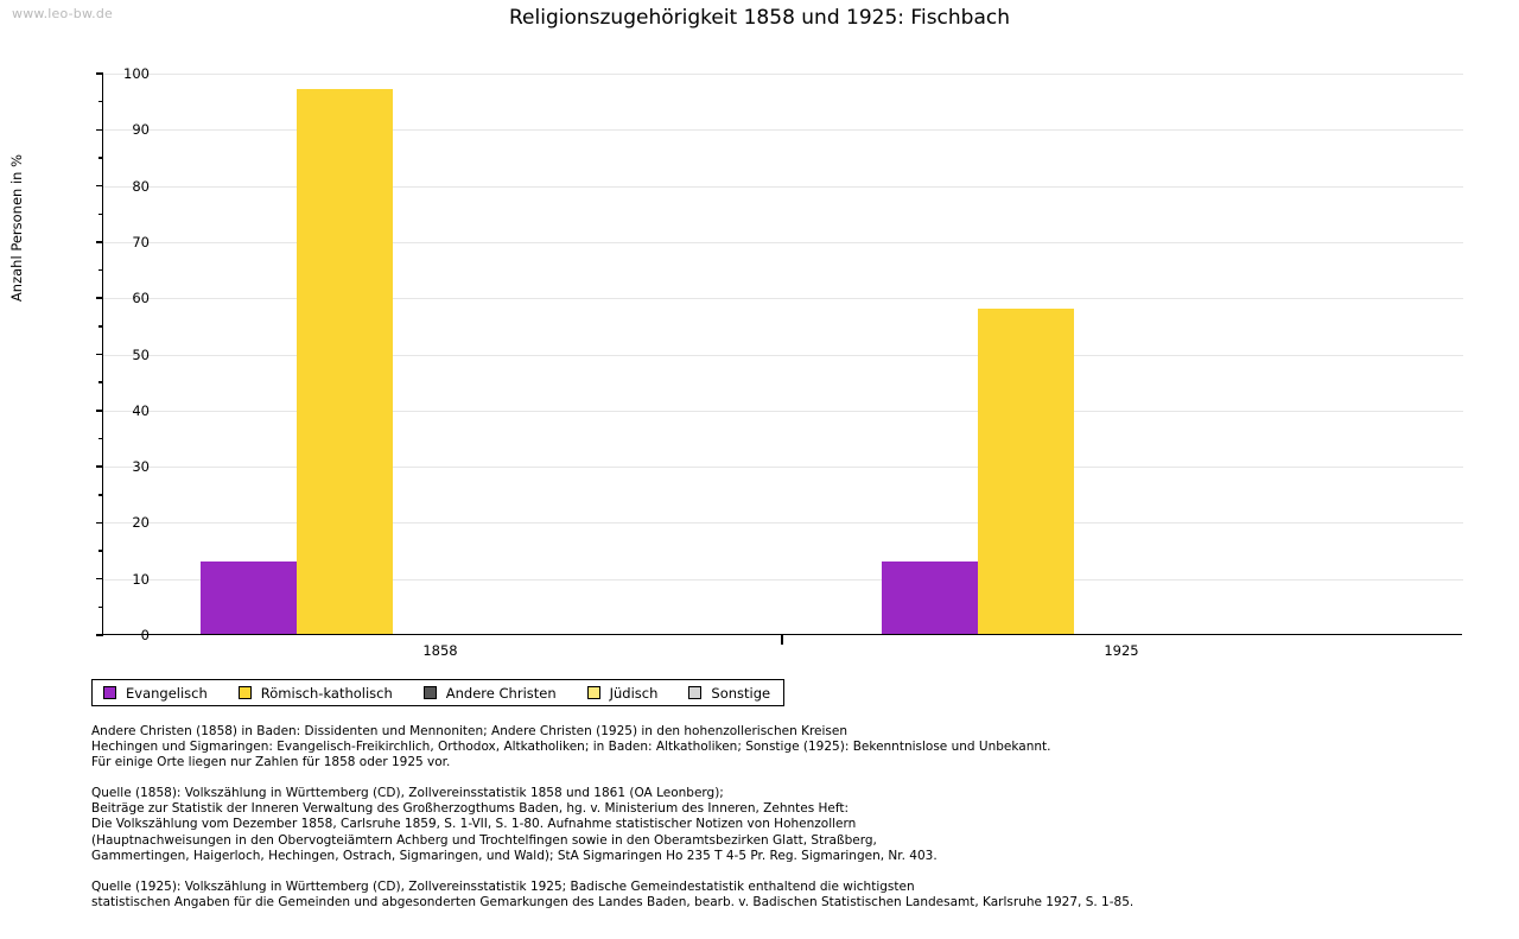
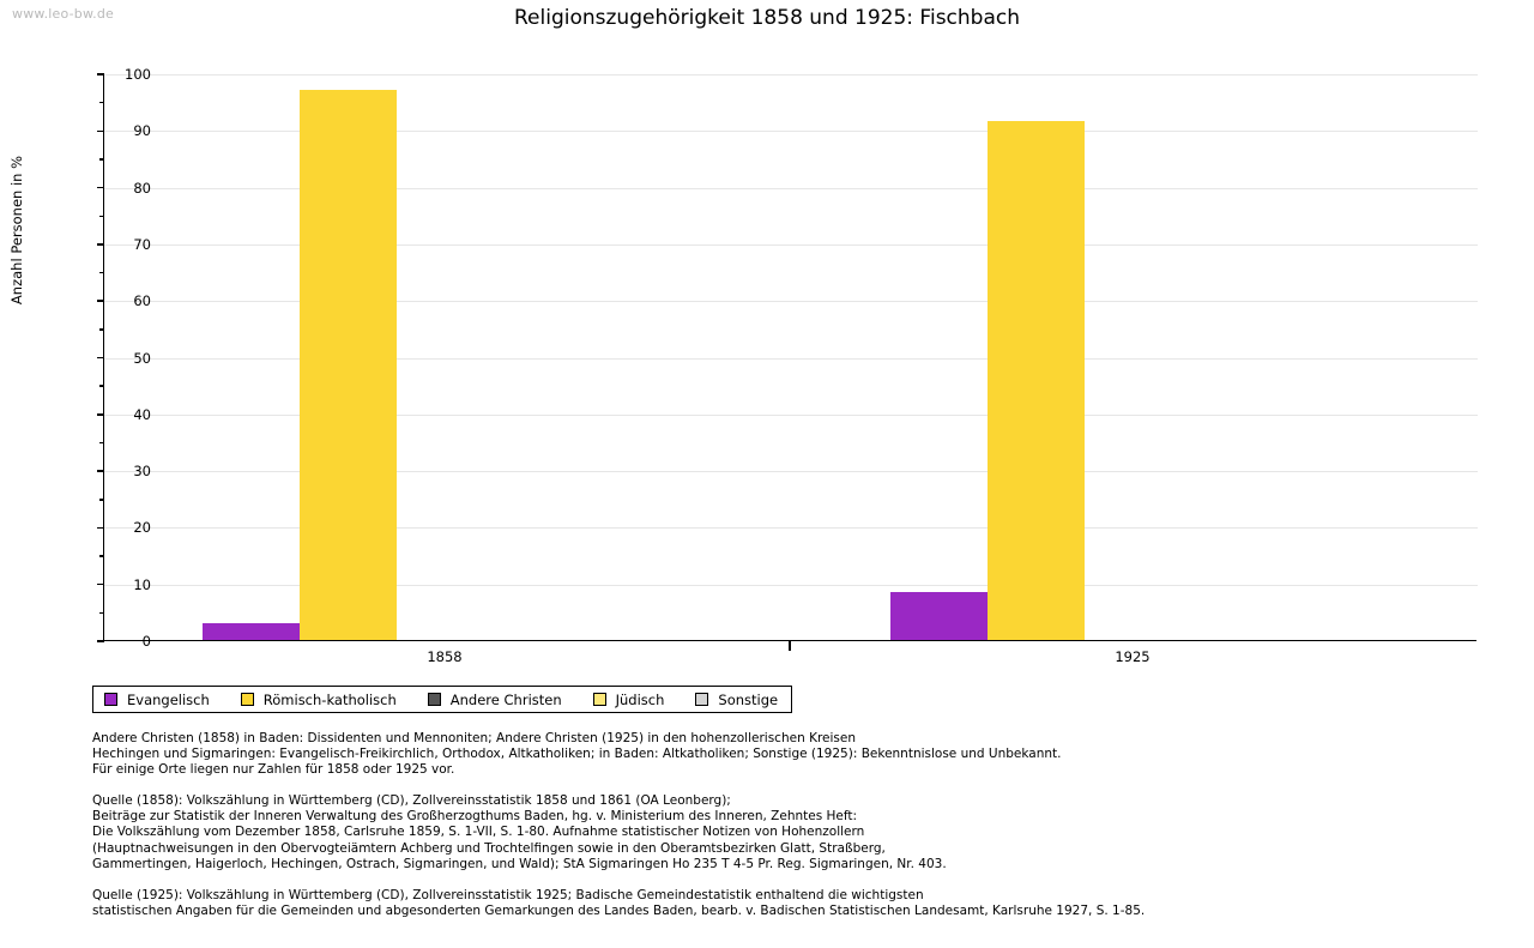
Evangelisch/1858: 13 -> 3
Evangelisch/1925: 13 -> 8
Römisch-katholisch/1925: 58 -> 92
